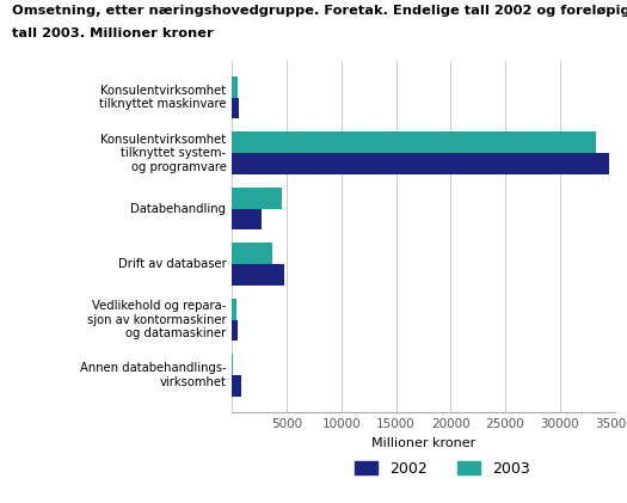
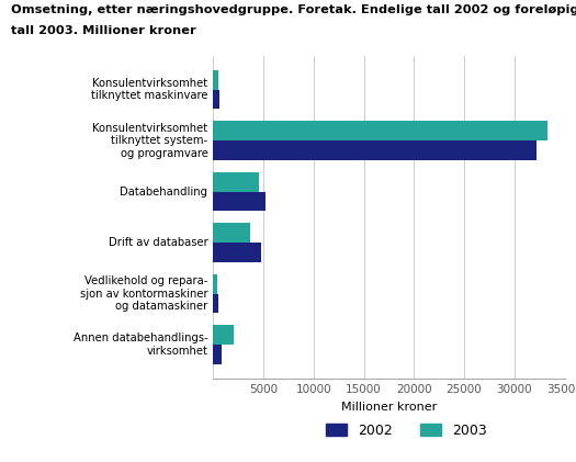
2002/Konsulentvirksomhet tilknyttet system- og programvare: 34500 -> 32200
2002/Databehandling: 2700 -> 5200
2003/Annen databehandlings- virksomhet: 100 -> 2000
